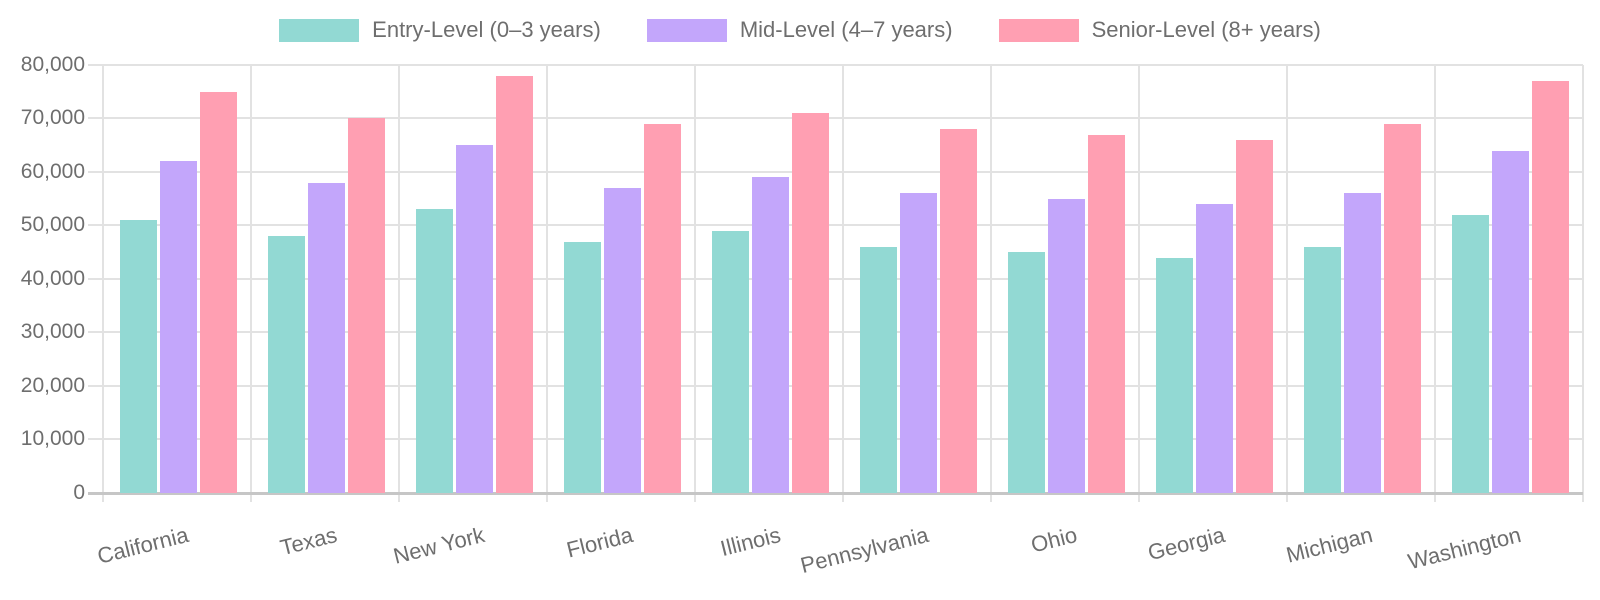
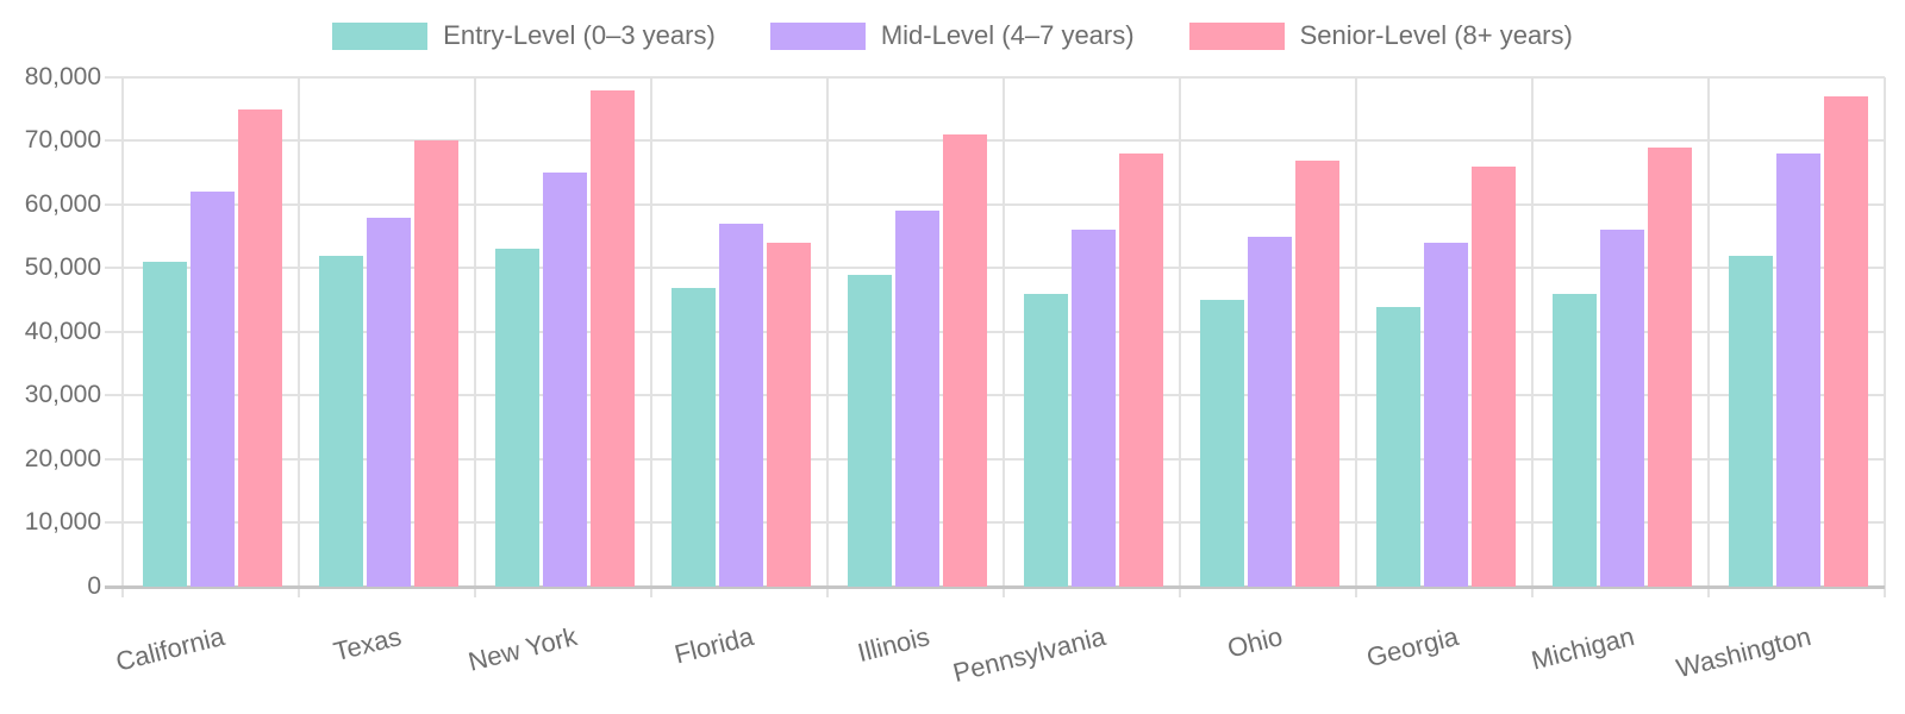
Entry-Level (0–3 years)/Texas: 48000 -> 52000
Senior-Level (8+ years)/Florida: 69000 -> 54000
Mid-Level (4–7 years)/Washington: 64000 -> 68000
